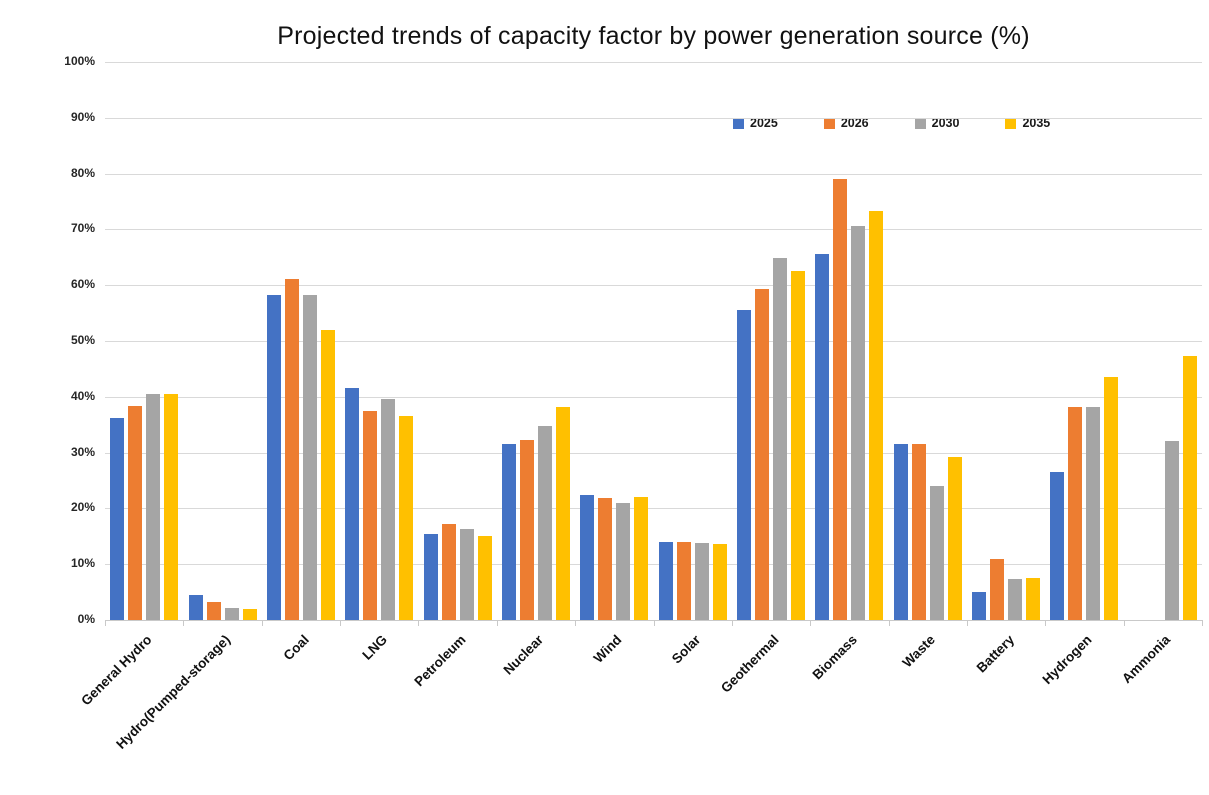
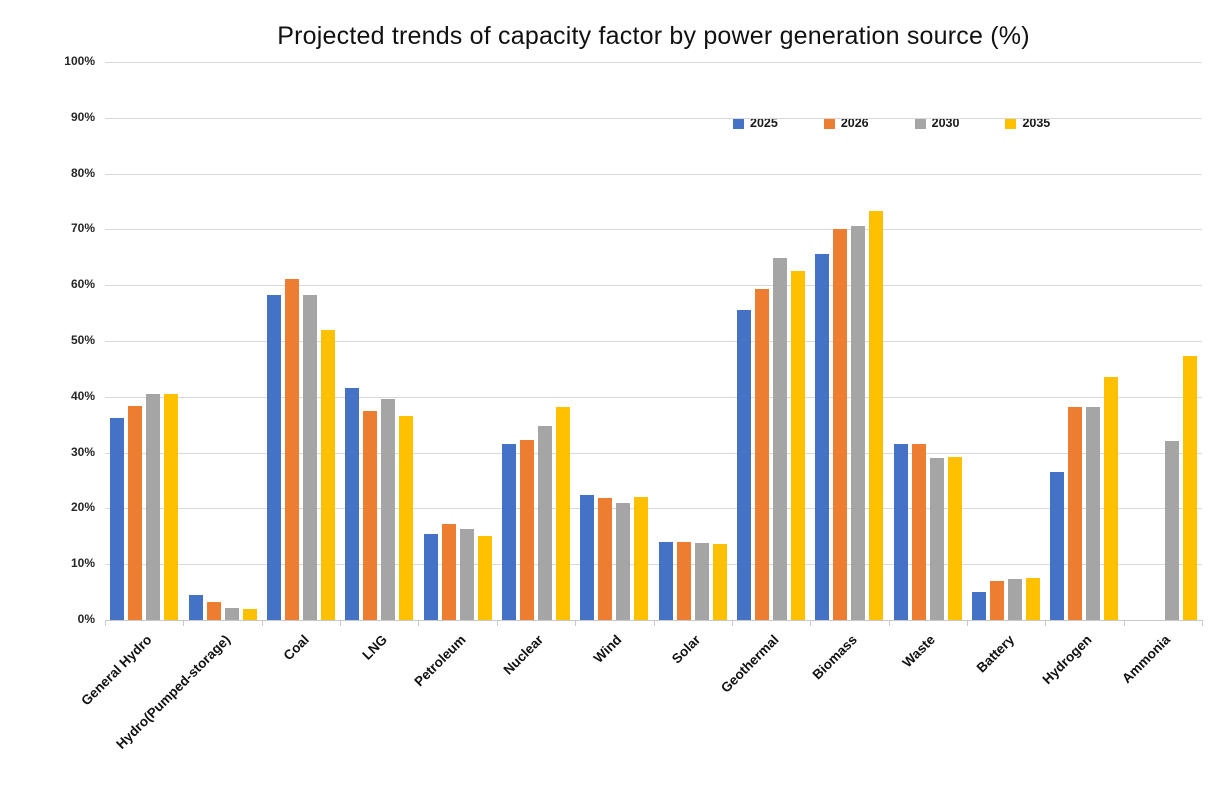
2026/Biomass: 79% -> 70%
2030/Waste: 24% -> 29%
2026/Battery: 11% -> 7%
